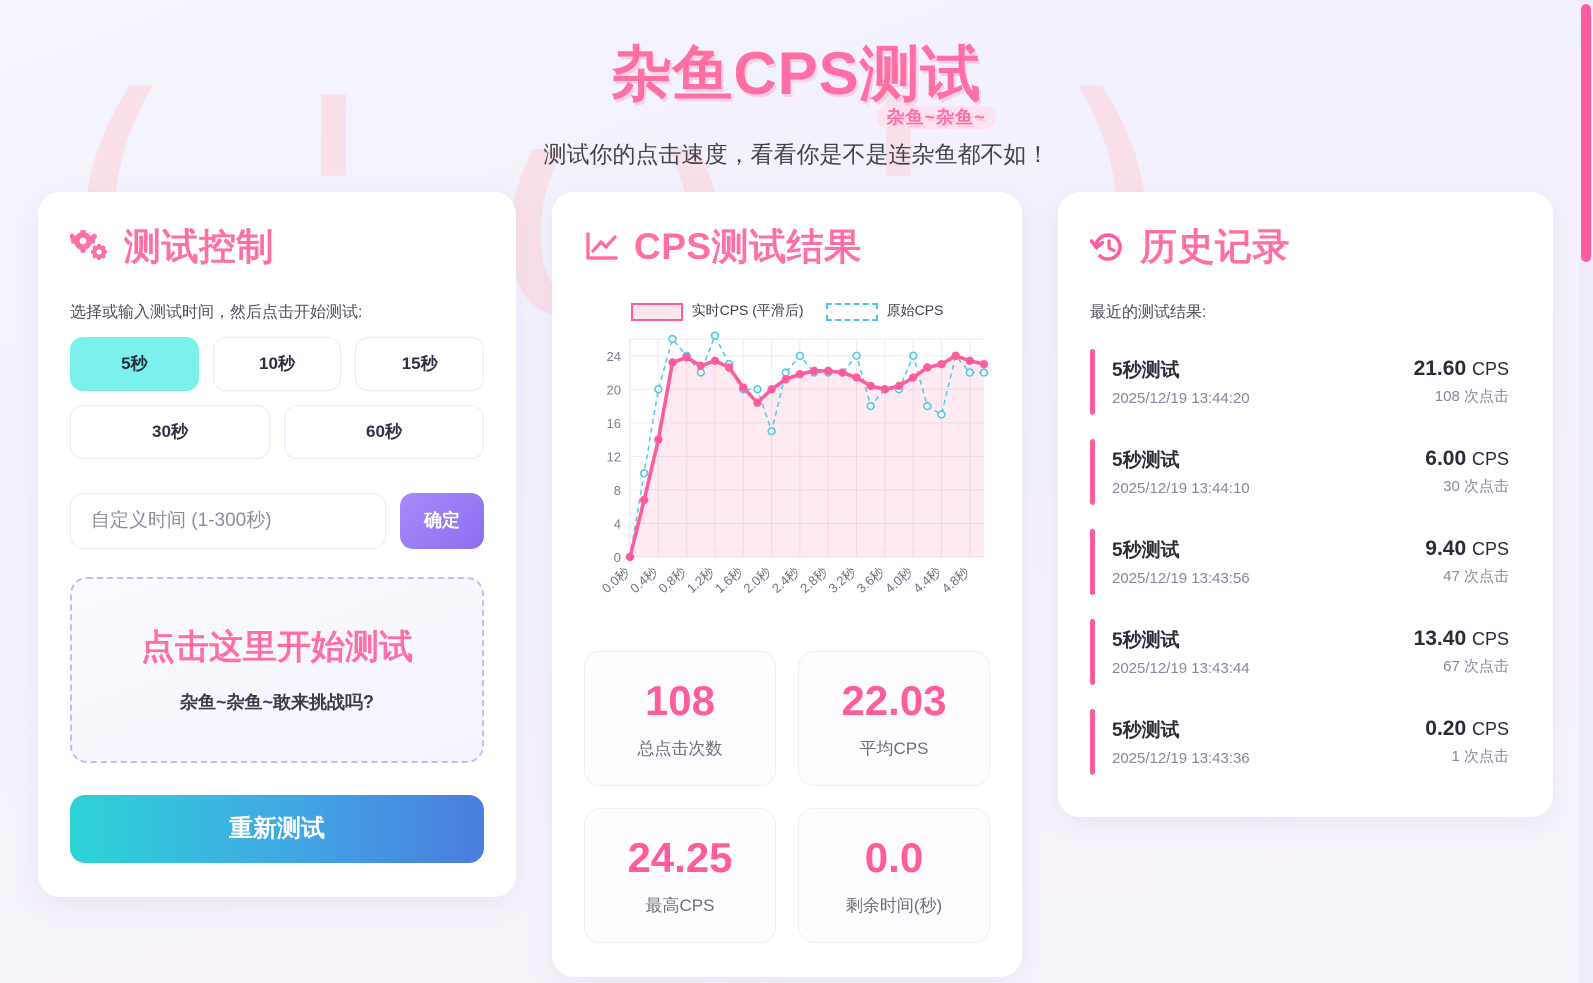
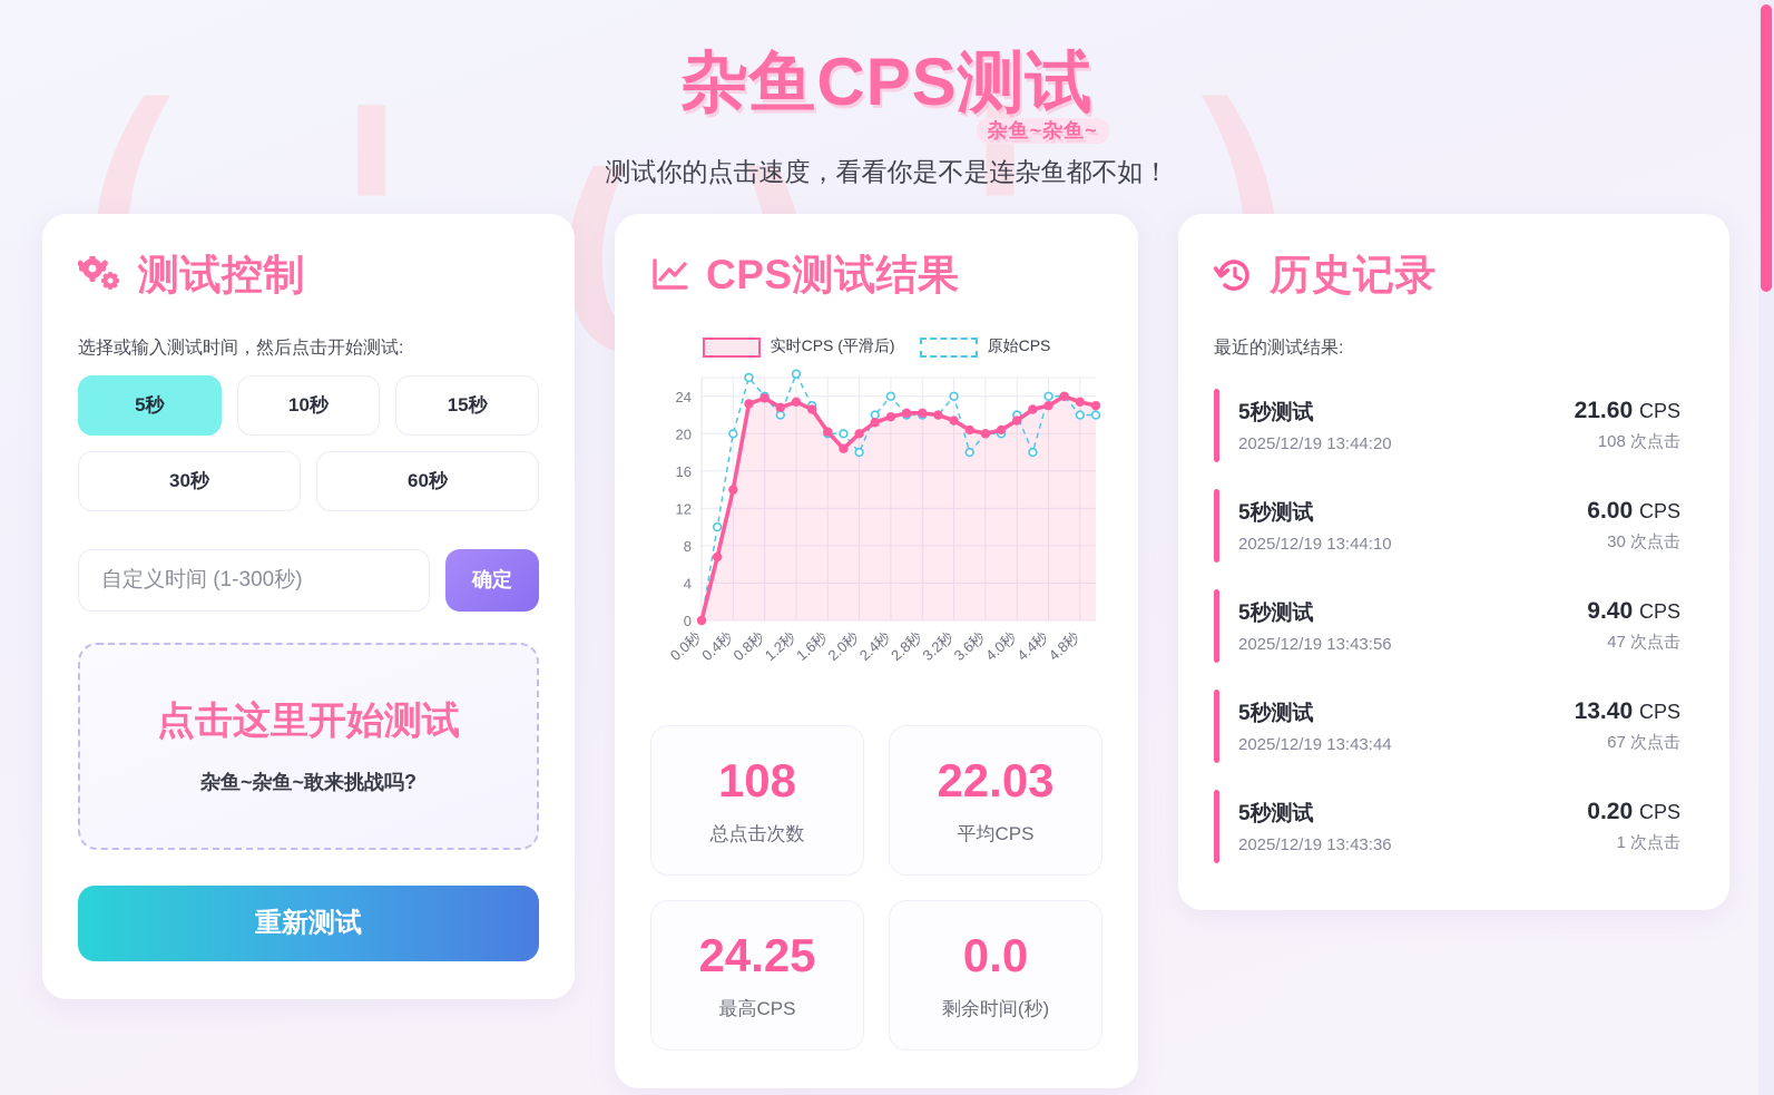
原始CPS/2.0秒: 15 -> 18
原始CPS/4.0秒: 24 -> 22
原始CPS/4.4秒: 17 -> 24
